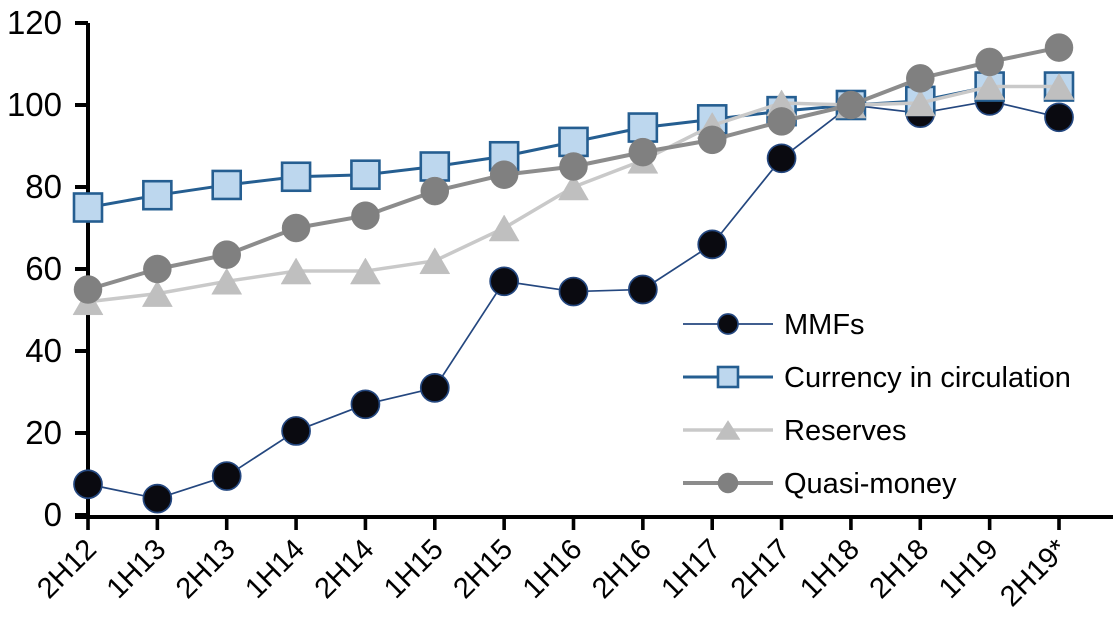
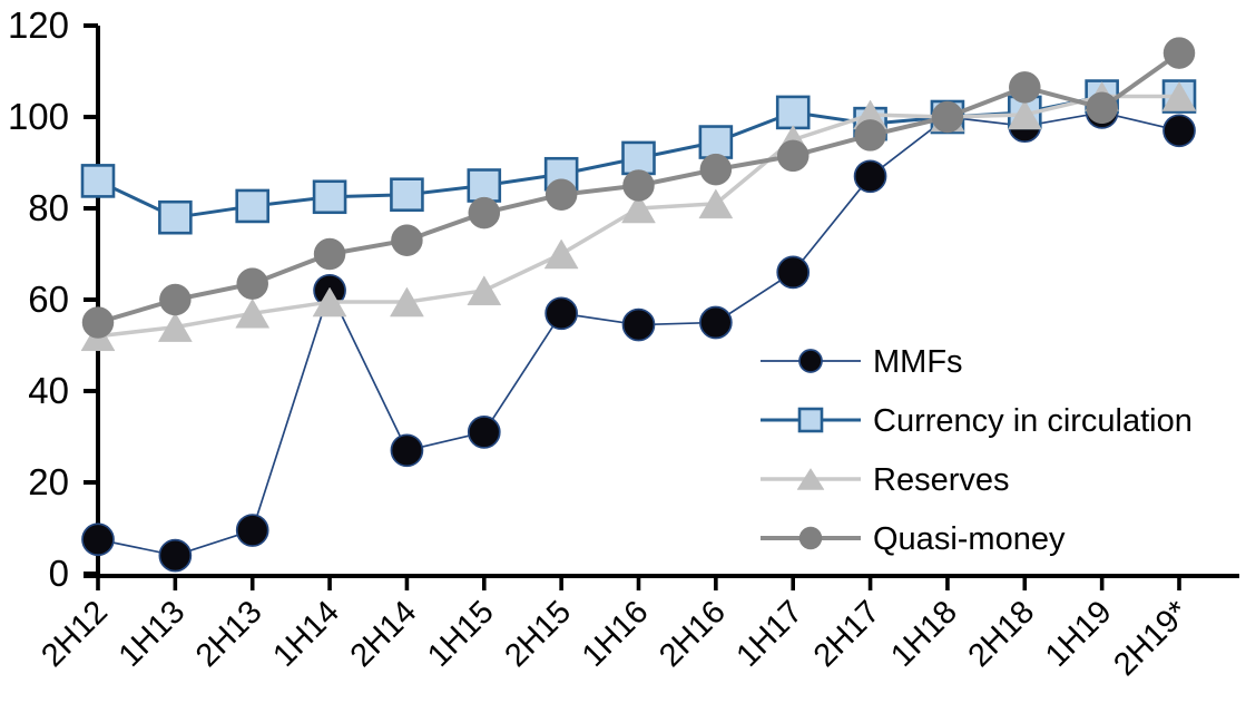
Currency in circulation/2H12: 75 -> 86
MMFs/1H14: 20 -> 62
Reserves/2H16: 86 -> 81
Currency in circulation/1H17: 96 -> 101
Quasi-money/1H19: 110 -> 102
